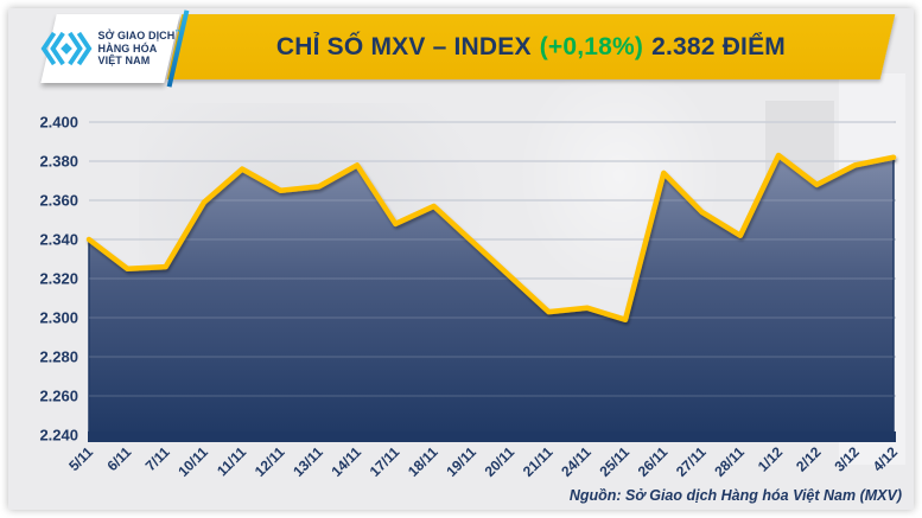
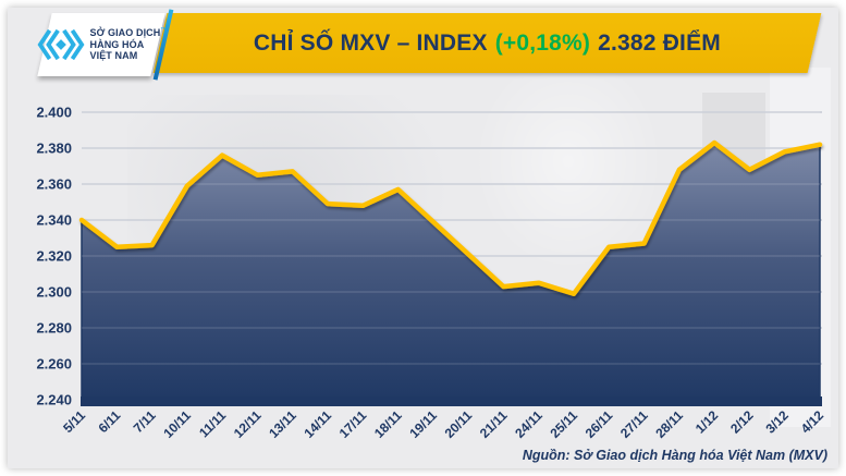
14/11: 2.378 -> 2.349
26/11: 2.374 -> 2.325
27/11: 2.354 -> 2.327
28/11: 2.342 -> 2.368
